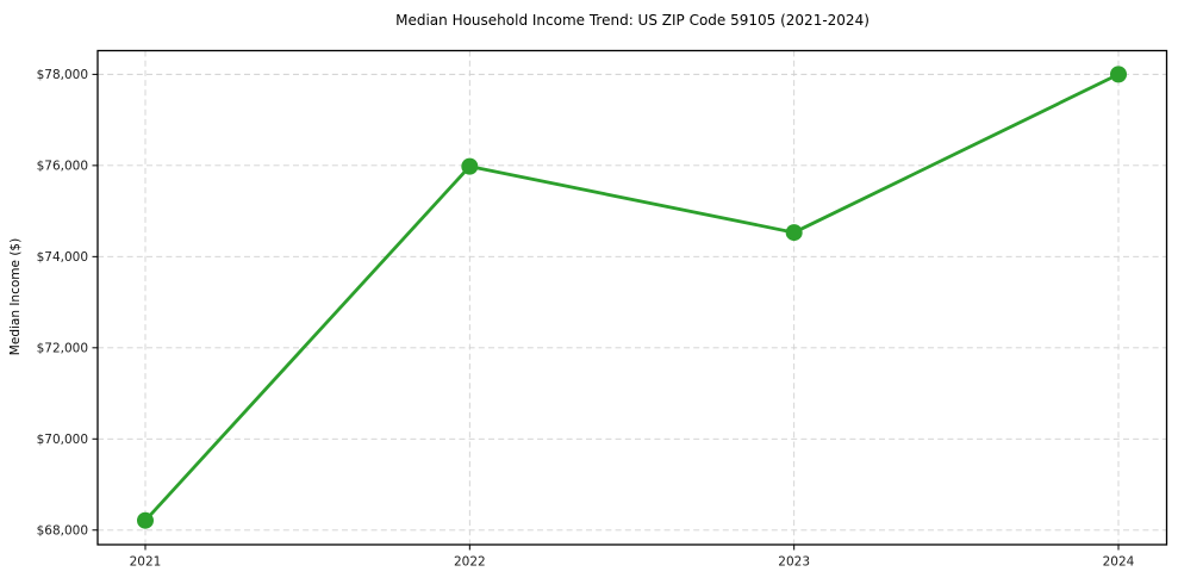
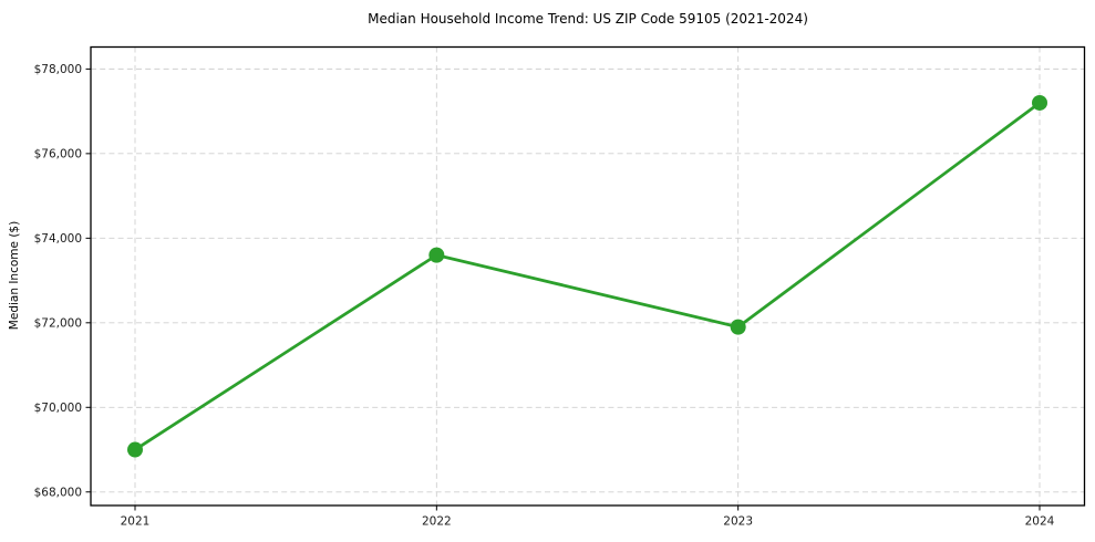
2021: $68200 -> $69000
2022: $76000 -> $73600
2023: $74500 -> $71900
2024: $78000 -> $77200
